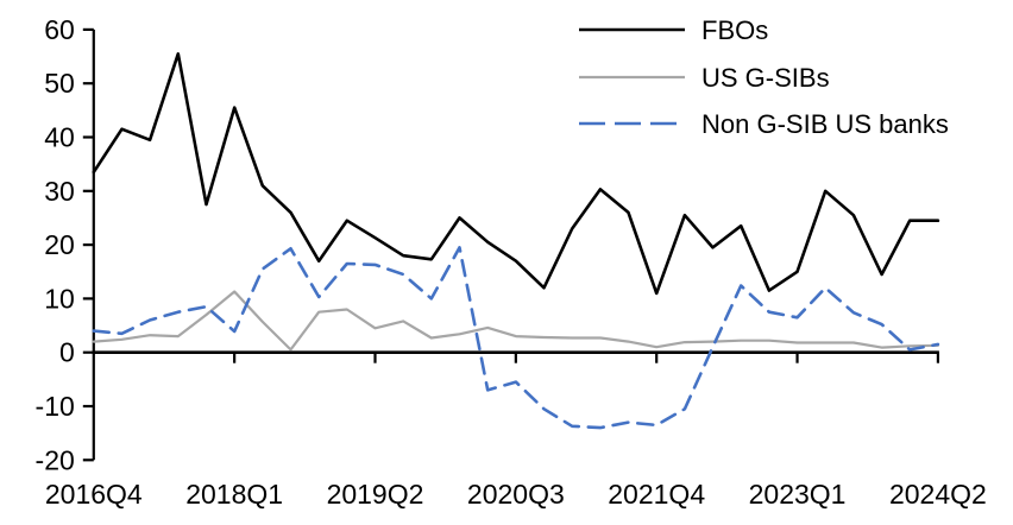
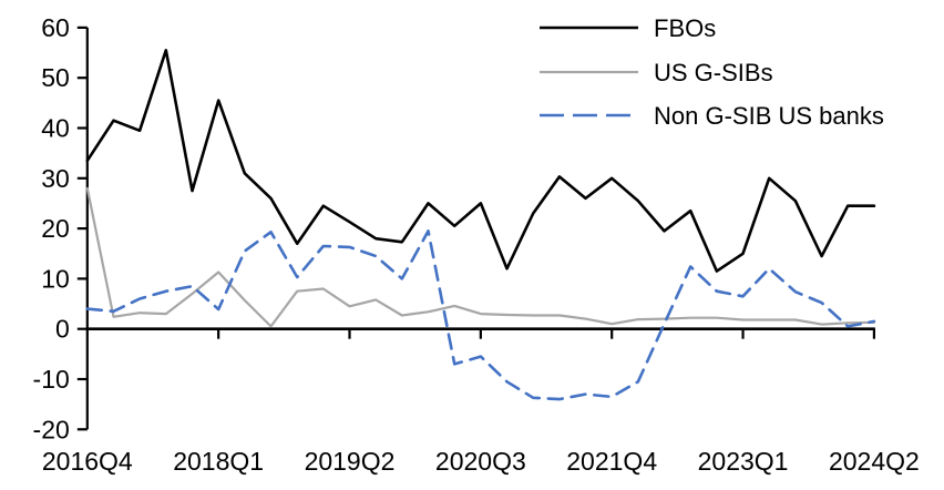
US G-SIBs/2016Q4: 2 -> 28
FBOs/2020Q3: 17 -> 25
FBOs/2021Q4: 11 -> 30
